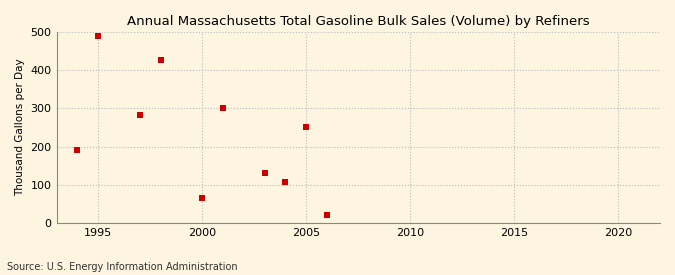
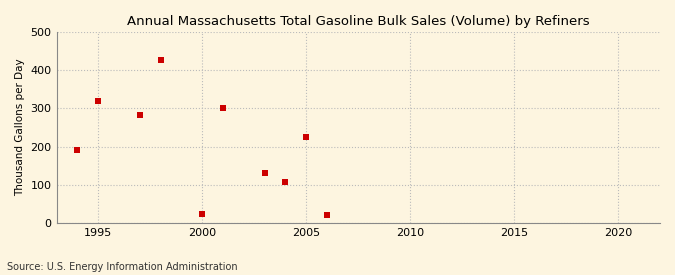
1995: 490 -> 320
2000: 65 -> 25
2005: 252 -> 225
